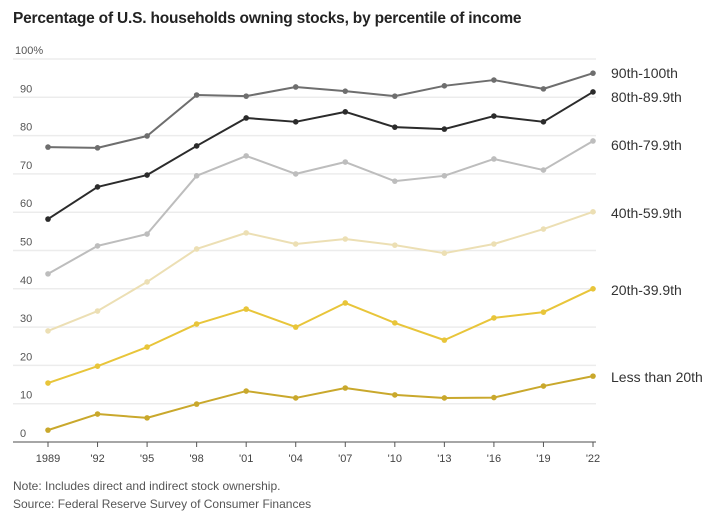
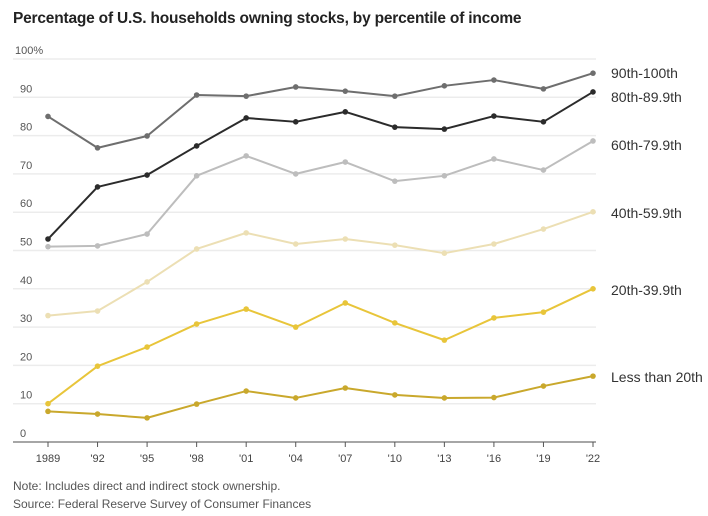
90th-100th/1989: 77 -> 85
80th-89.9th/1989: 58 -> 53
60th-79.9th/1989: 44 -> 51
40th-59.9th/1989: 29 -> 33
20th-39.9th/1989: 15 -> 10
Less than 20th/1989: 3 -> 8
